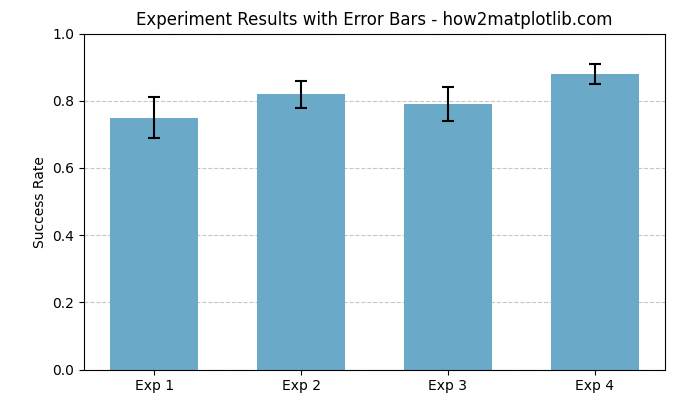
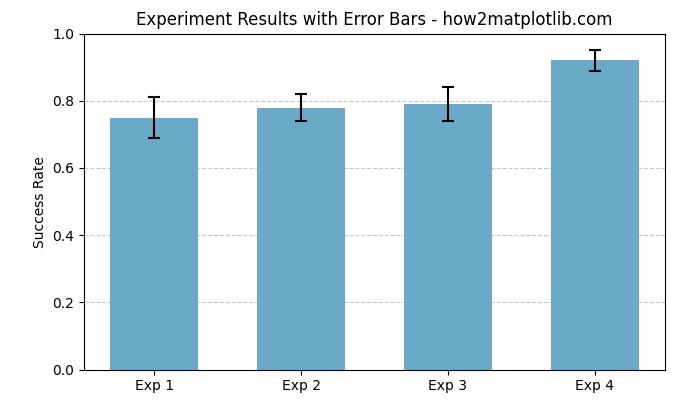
Exp 2: 0.82 -> 0.78
Exp 4: 0.88 -> 0.92
